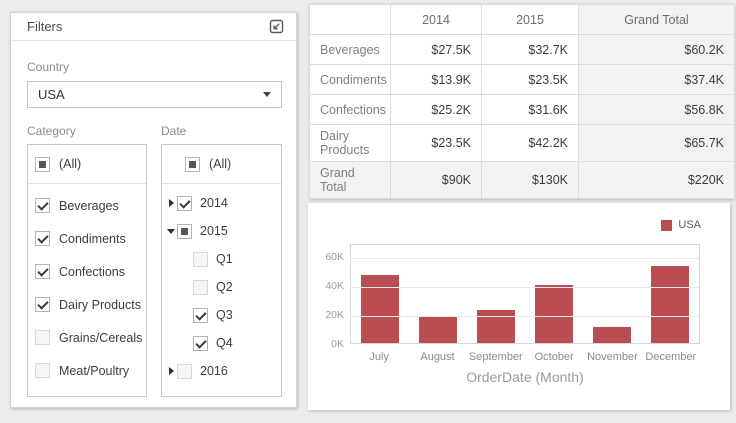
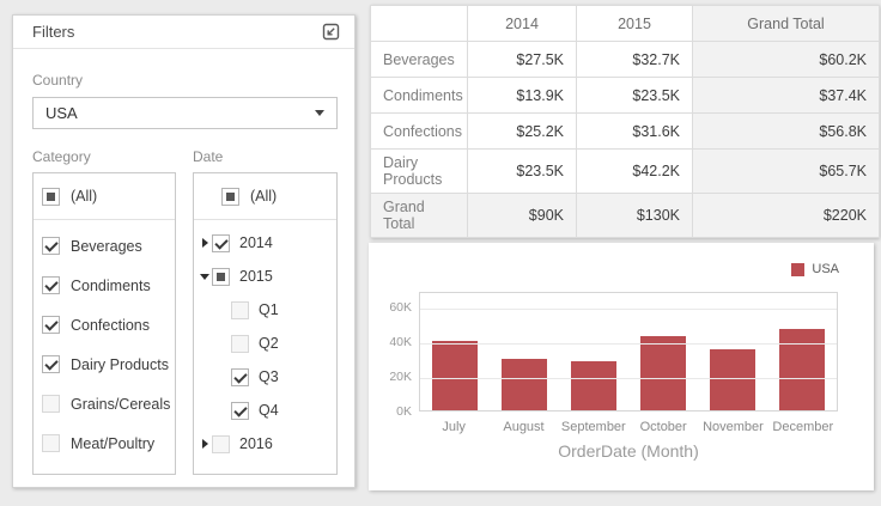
July: 47K -> 40K
August: 19K -> 30K
September: 23K -> 28K
October: 40K -> 43K
November: 11K -> 35K
December: 53K -> 47K
